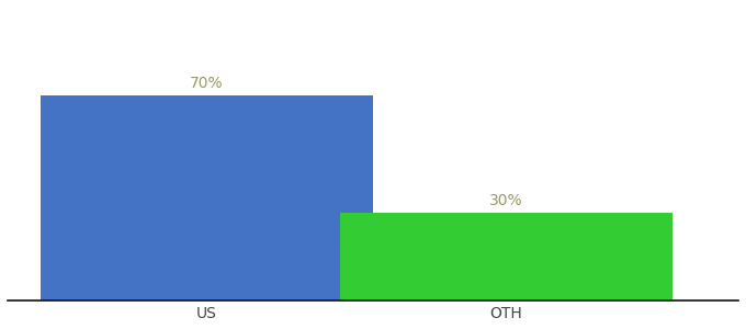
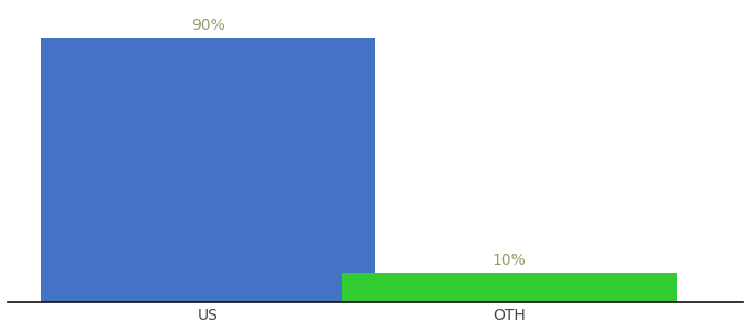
US: 70% -> 90%
OTH: 30% -> 10%
